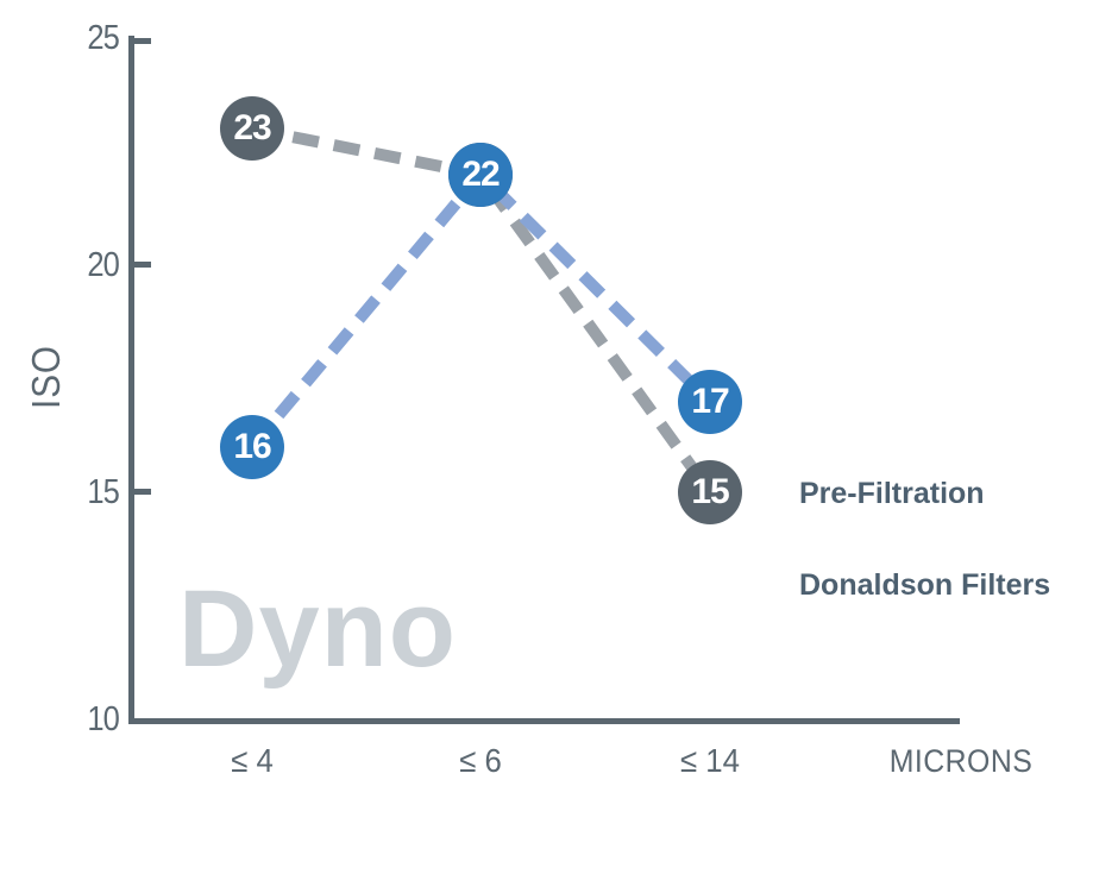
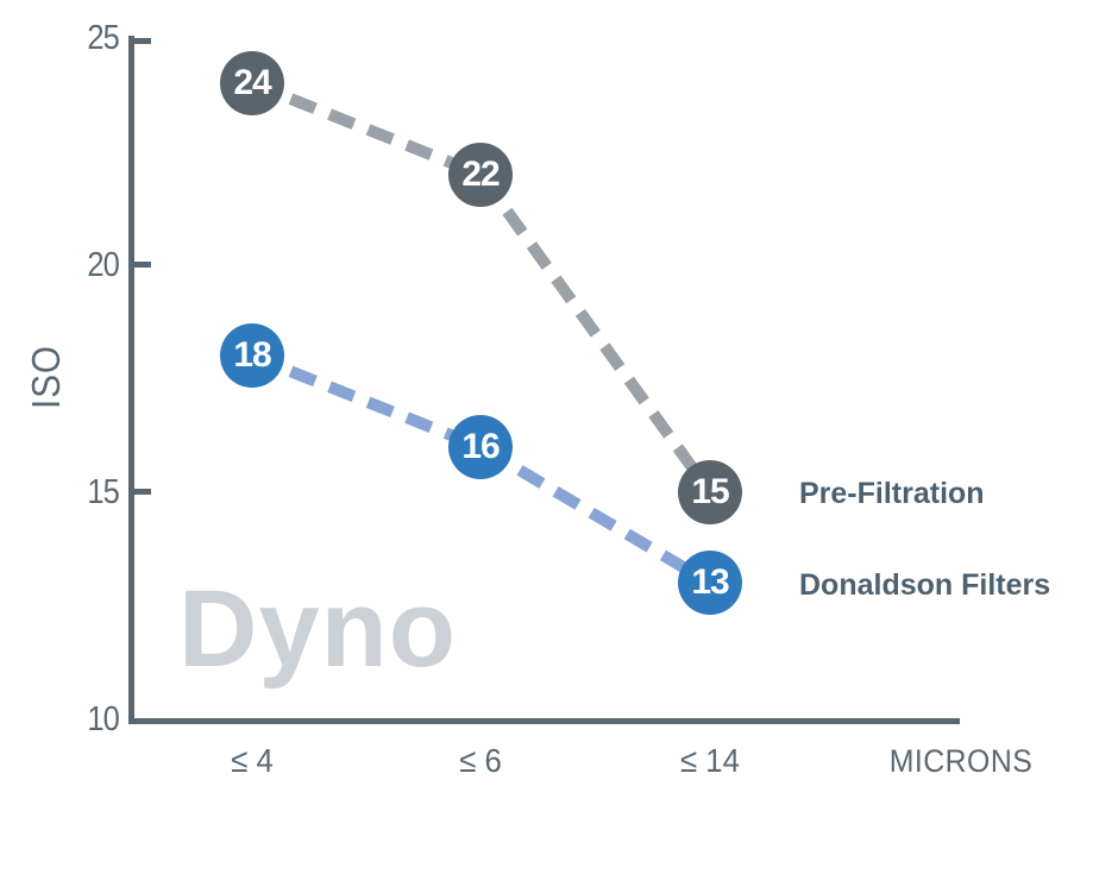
Pre-Filtration/≤ 4: 23 -> 24
Donaldson Filters/≤ 4: 16 -> 18
Donaldson Filters/≤ 6: 22 -> 16
Donaldson Filters/≤ 14: 17 -> 13
